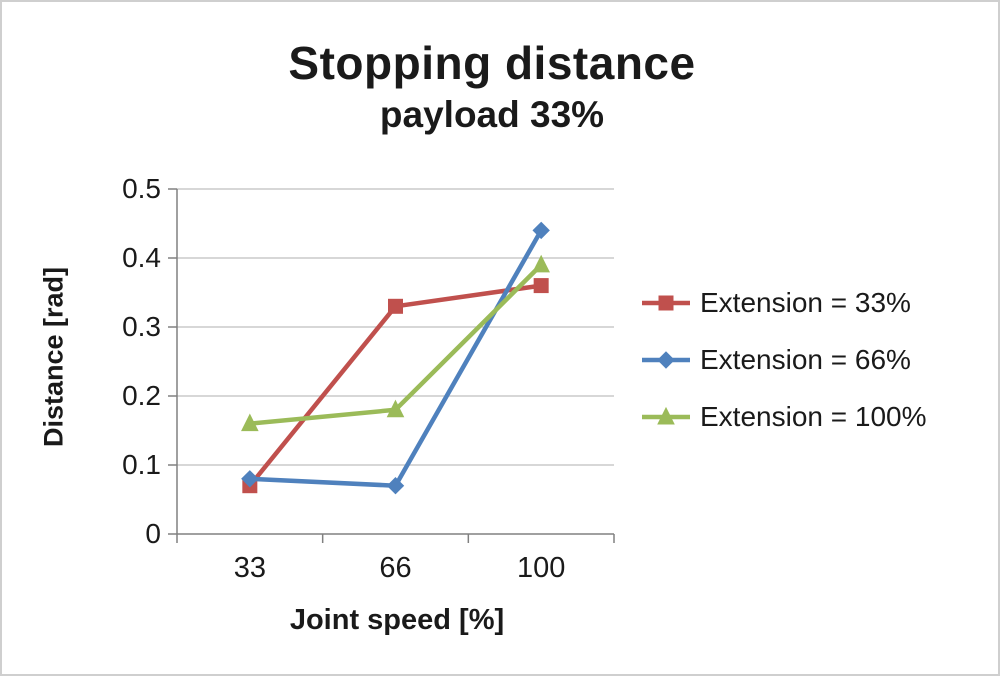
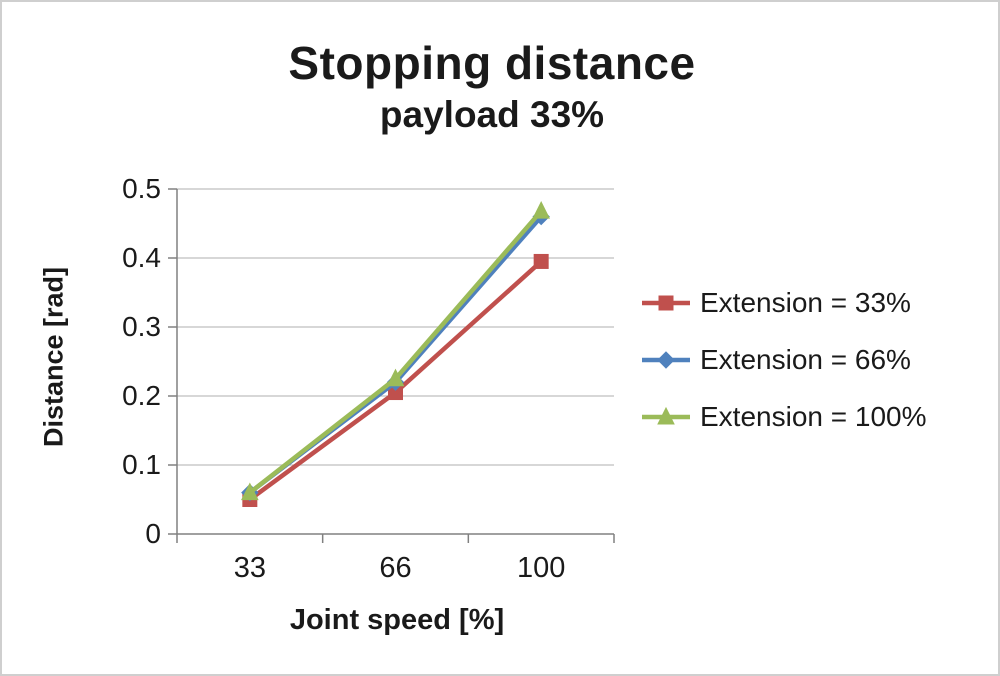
Extension = 33%/33: 0.07 -> 0.05
Extension = 66%/33: 0.08 -> 0.06
Extension = 100%/33: 0.16 -> 0.06
Extension = 33%/66: 0.33 -> 0.20
Extension = 66%/66: 0.07 -> 0.22
Extension = 100%/66: 0.18 -> 0.23
Extension = 33%/100: 0.36 -> 0.40
Extension = 66%/100: 0.44 -> 0.46
Extension = 100%/100: 0.39 -> 0.47
